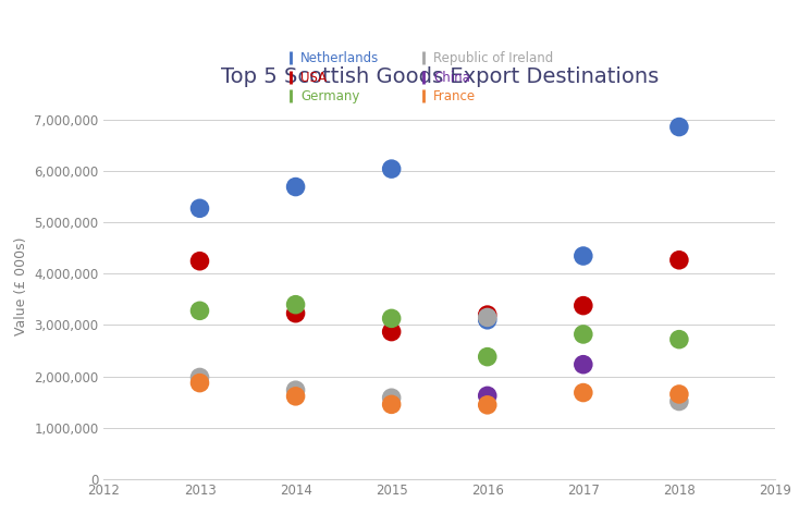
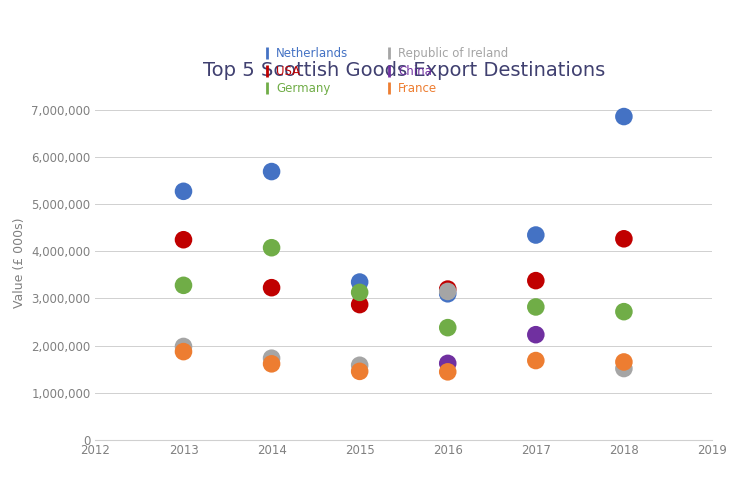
Germany/2014: 3,400,000 -> 4,080,000
Netherlands/2015: 6,050,000 -> 3,350,000
